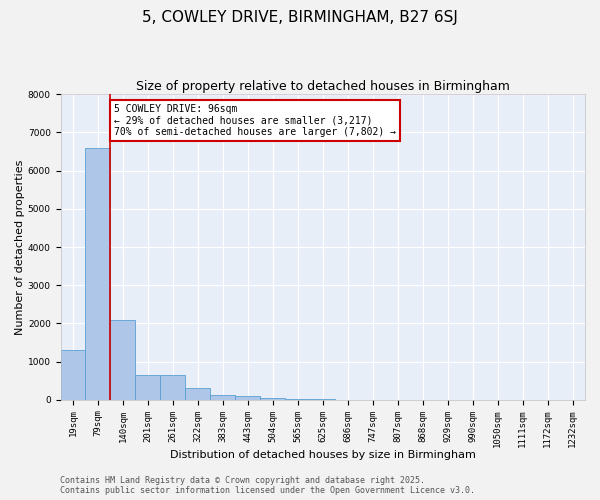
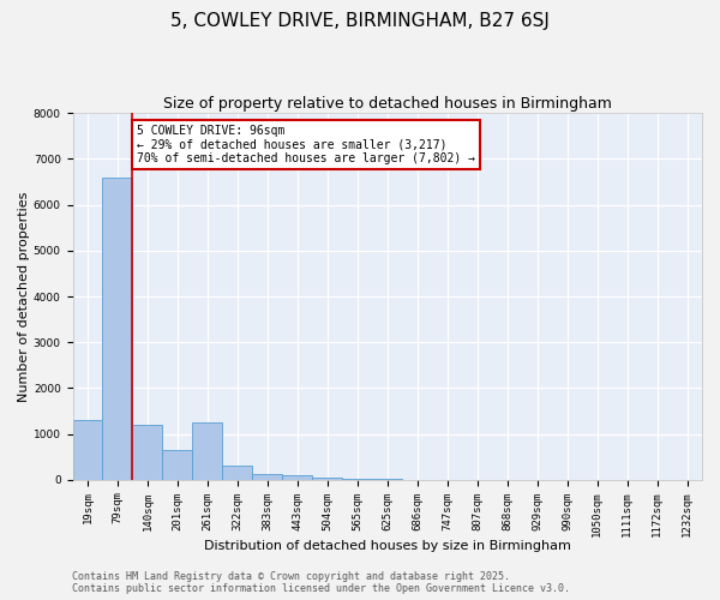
140sqm: 2100 -> 1200
261sqm: 650 -> 1250
